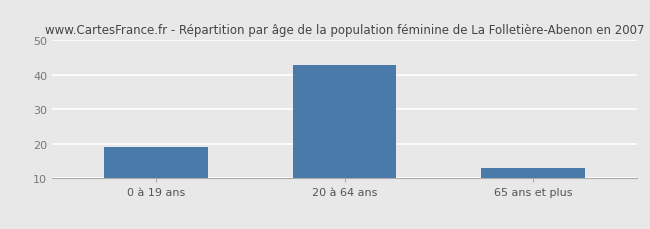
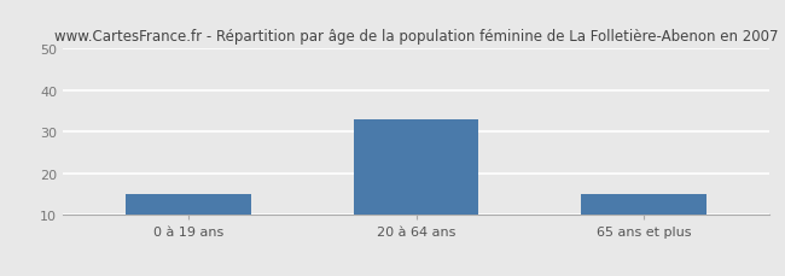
0 à 19 ans: 19 -> 15
20 à 64 ans: 43 -> 33
65 ans et plus: 13 -> 15
